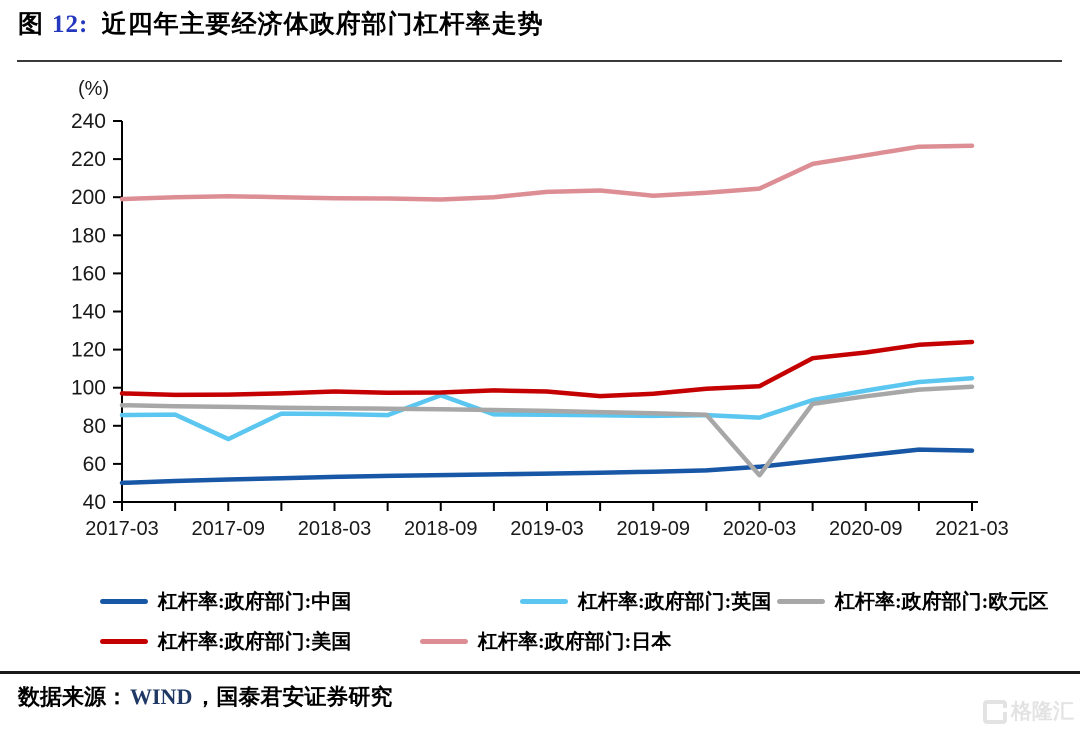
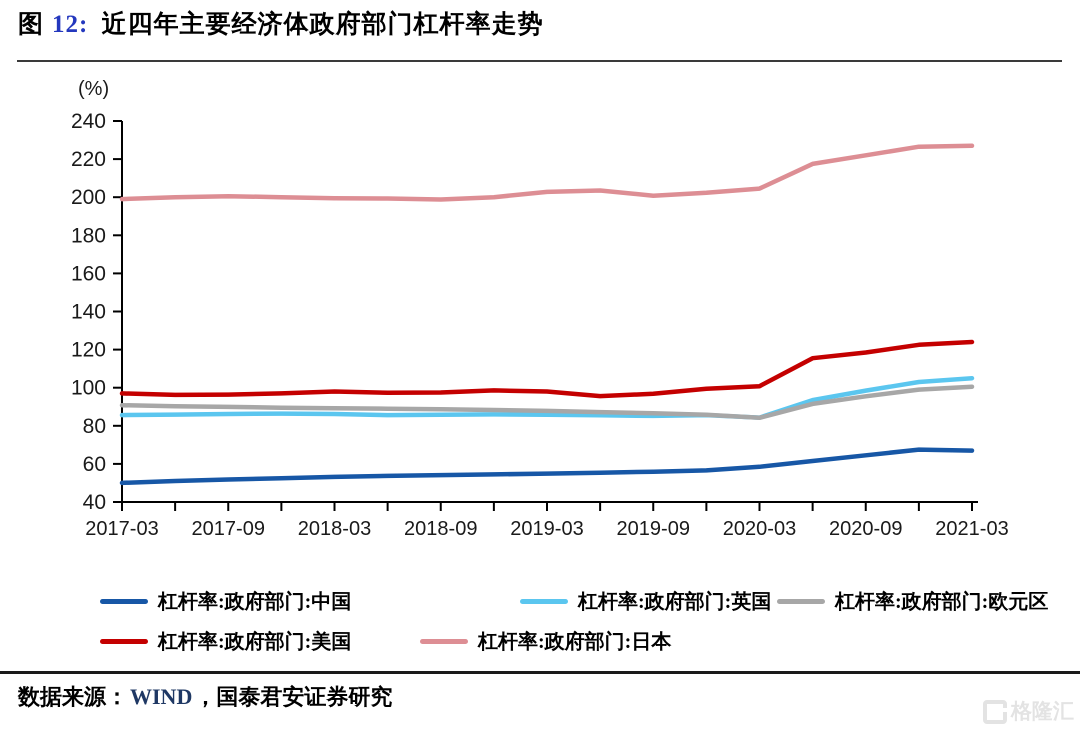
杠杆率:政府部门:英国/2017-09: 73 -> 86
杠杆率:政府部门:英国/2018-09: 96 -> 86
杠杆率:政府部门:欧元区/2020-03: 54 -> 84
